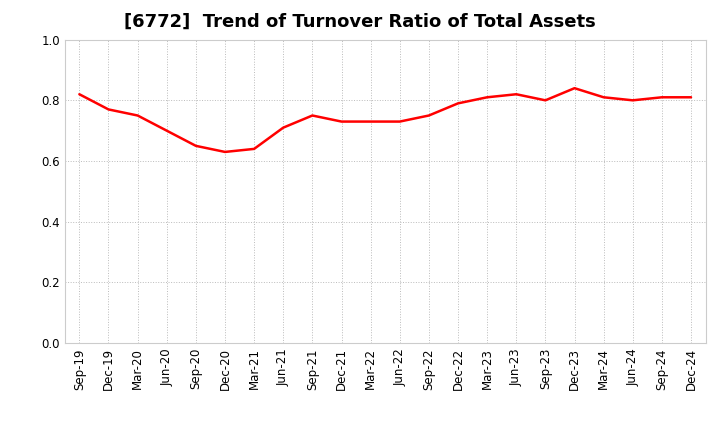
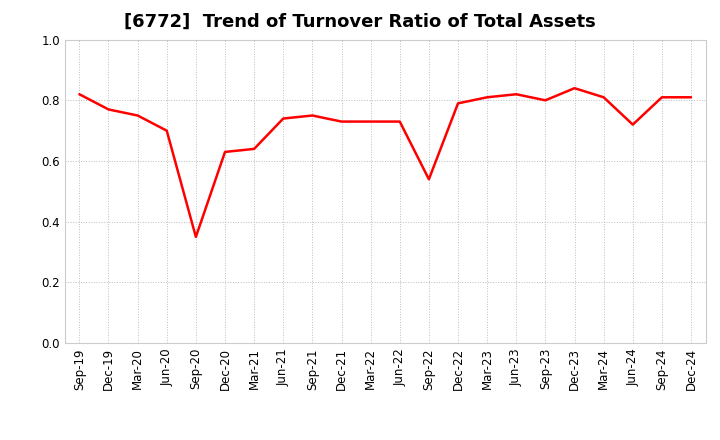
Sep-20: 0.65 -> 0.35
Jun-21: 0.71 -> 0.74
Sep-22: 0.75 -> 0.54
Jun-24: 0.80 -> 0.72
